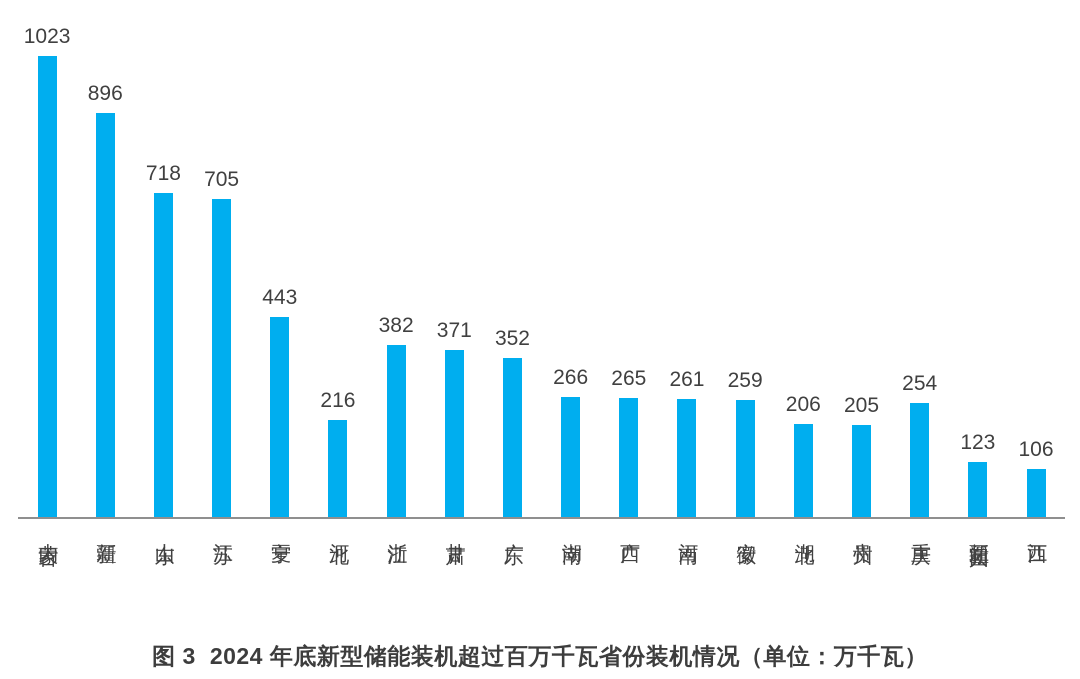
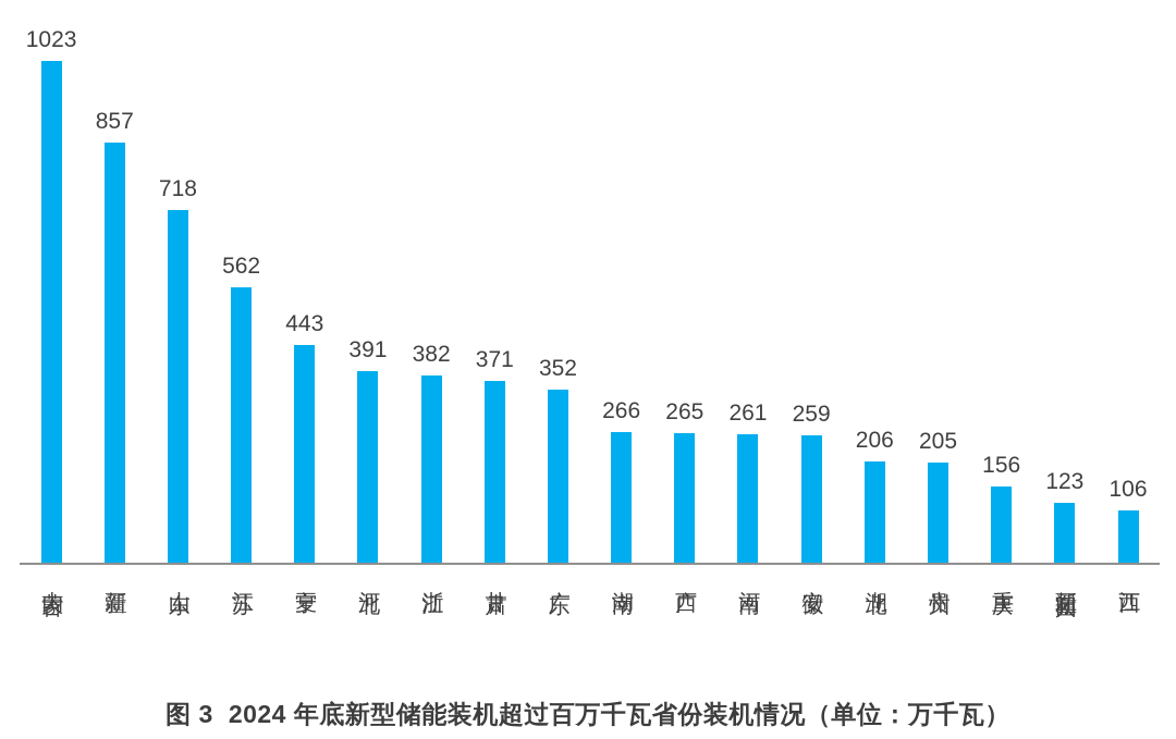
新疆: 896 -> 857
江苏: 705 -> 562
河北: 216 -> 391
重庆: 254 -> 156
